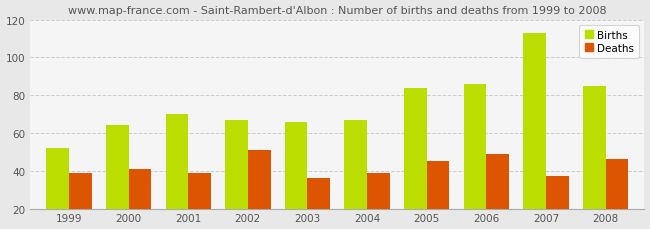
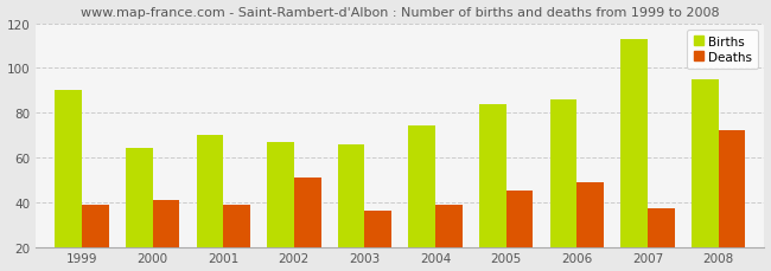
Births/1999: 52 -> 90
Births/2004: 67 -> 74
Births/2008: 85 -> 95
Deaths/2008: 46 -> 72
